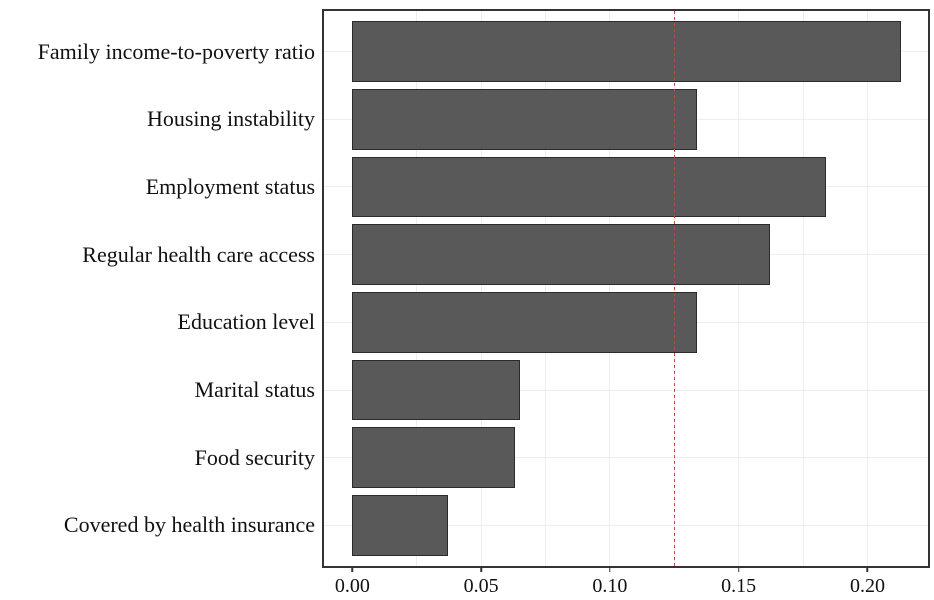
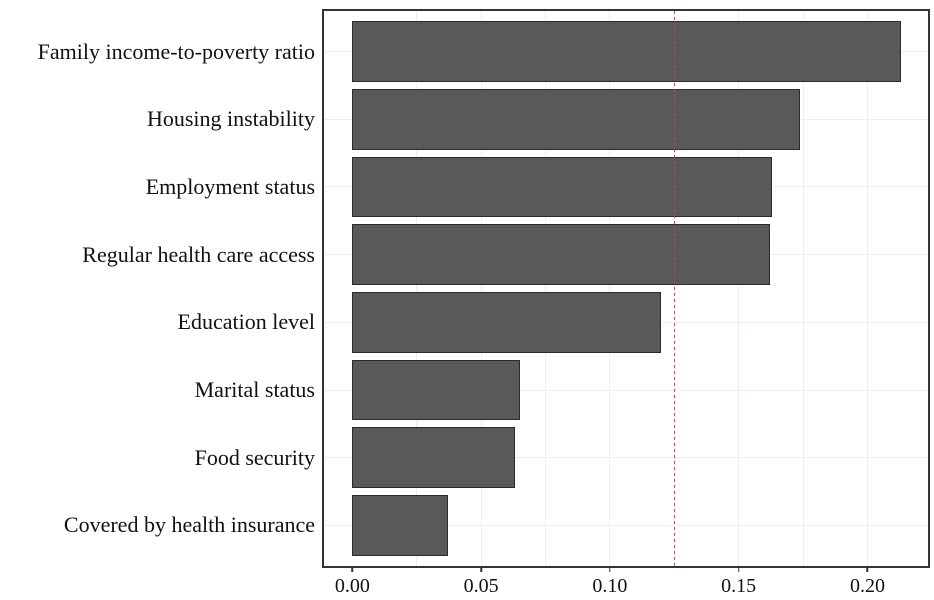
Housing instability: 0.134 -> 0.174
Employment status: 0.184 -> 0.163
Education level: 0.134 -> 0.120
